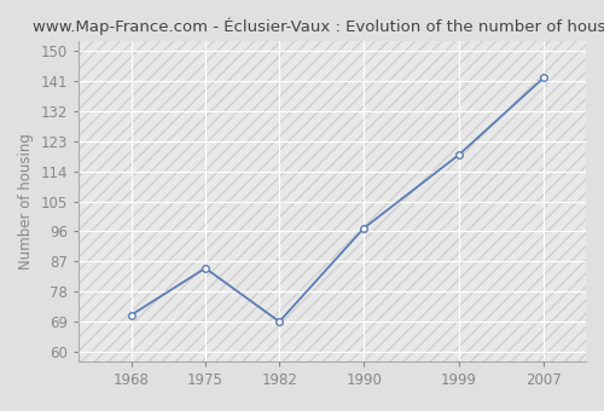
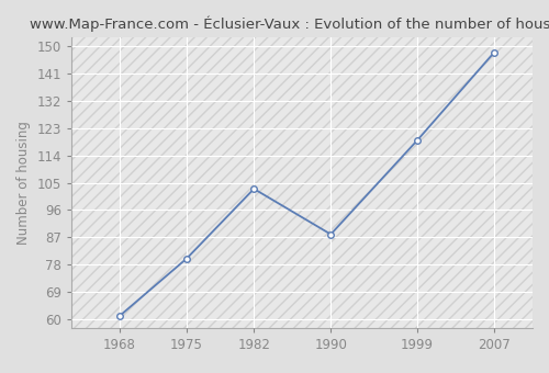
1968: 71 -> 61
1975: 85 -> 80
1982: 69 -> 103
1990: 97 -> 88
2007: 142 -> 148
